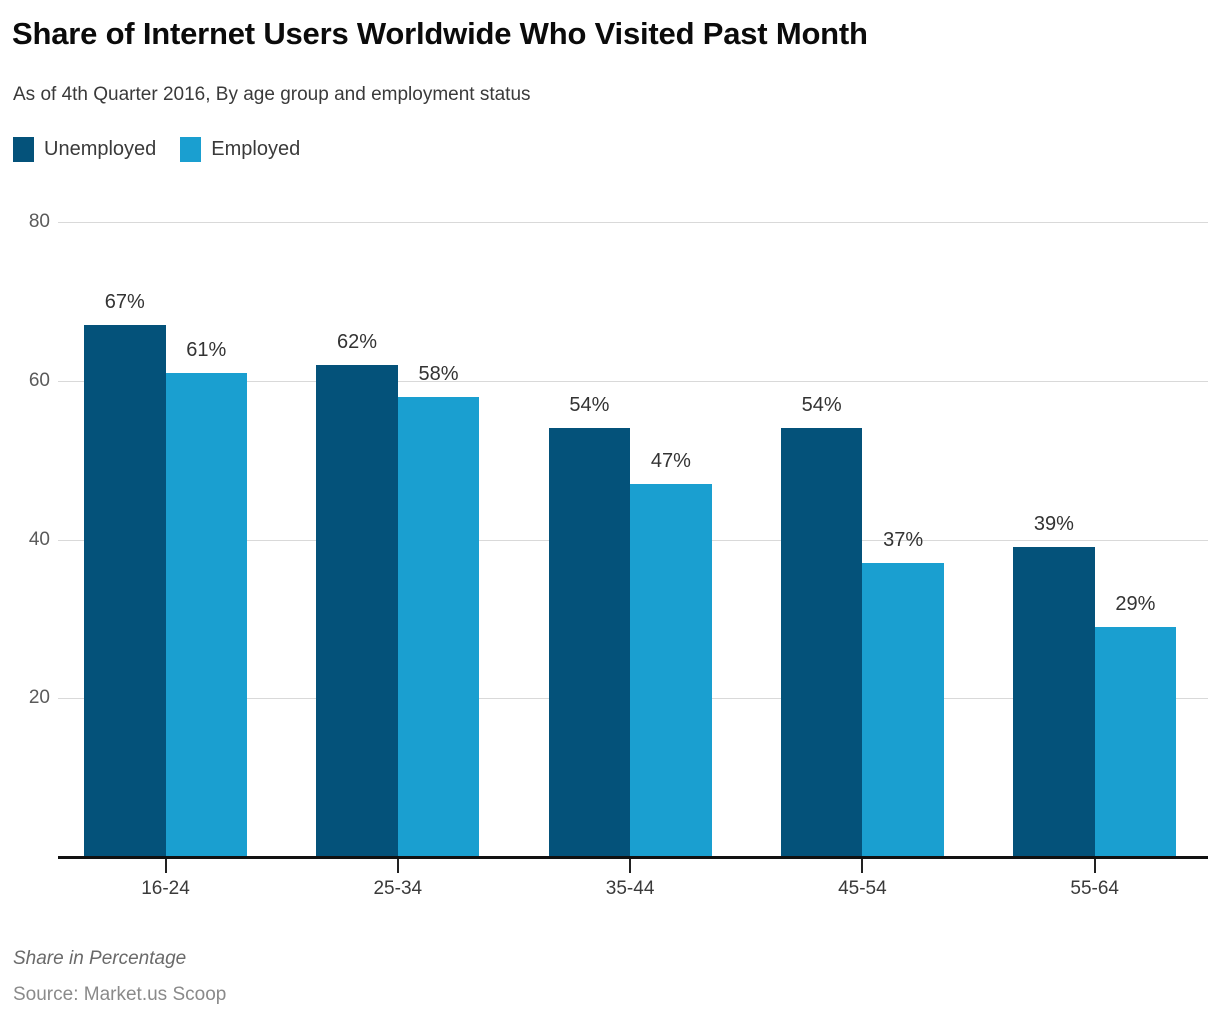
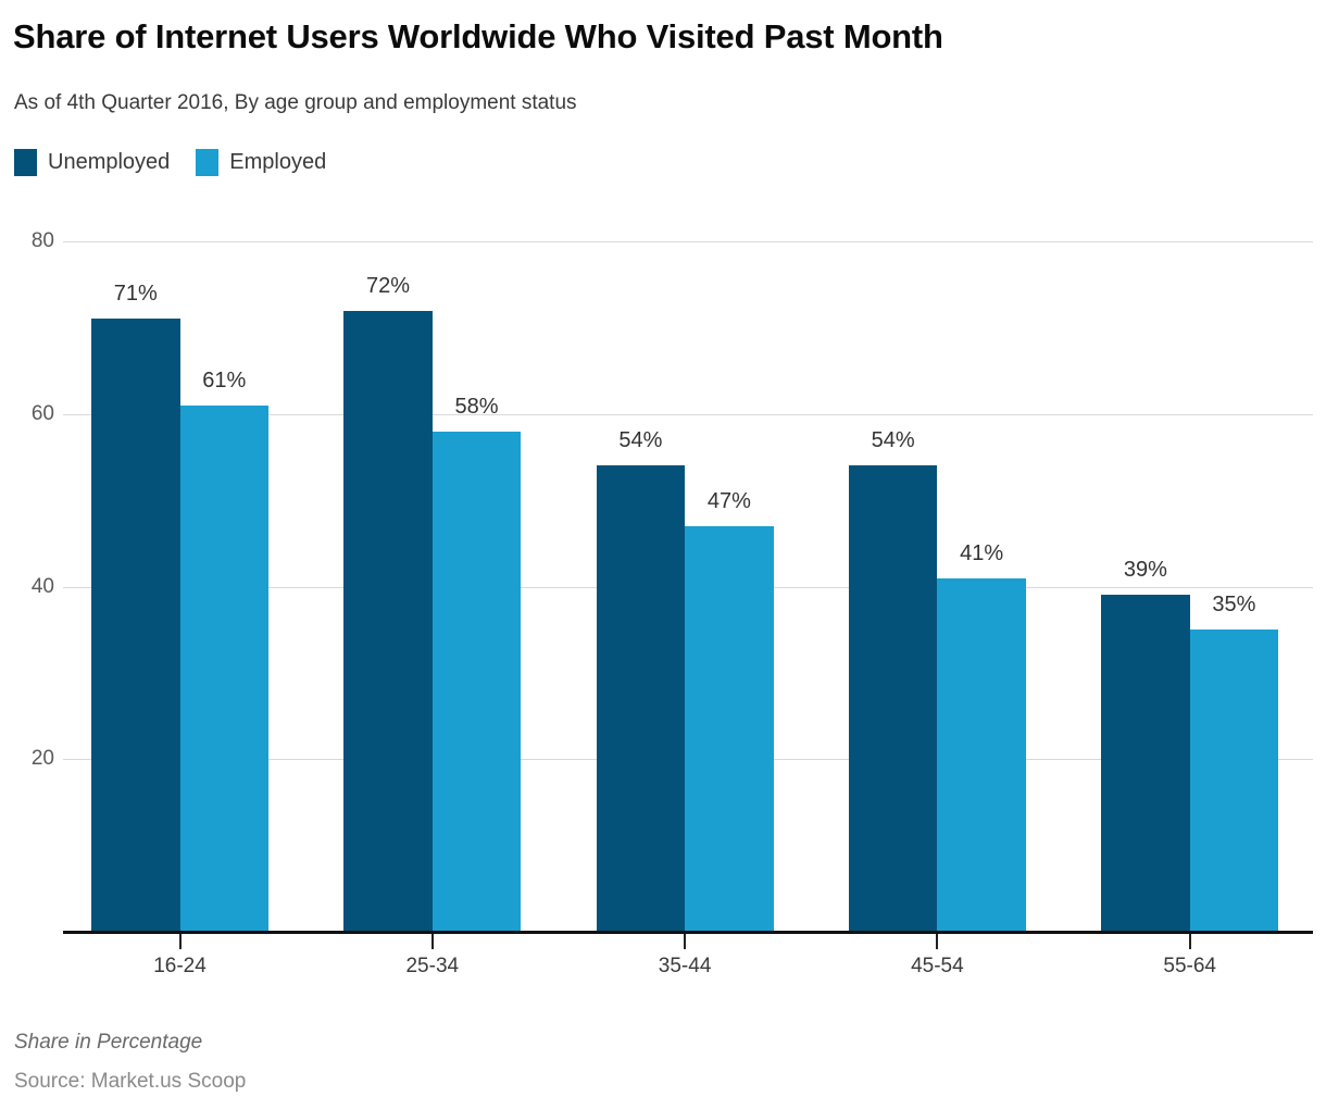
Unemployed/16-24: 67% -> 71%
Unemployed/25-34: 62% -> 72%
Employed/45-54: 37% -> 41%
Employed/55-64: 29% -> 35%
